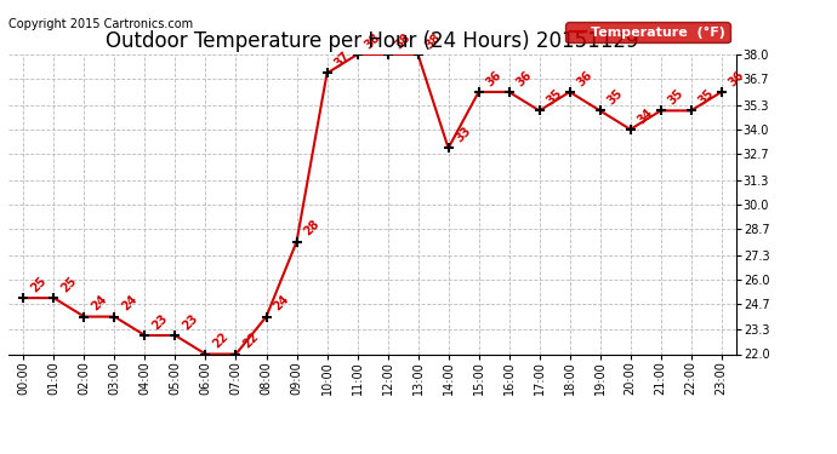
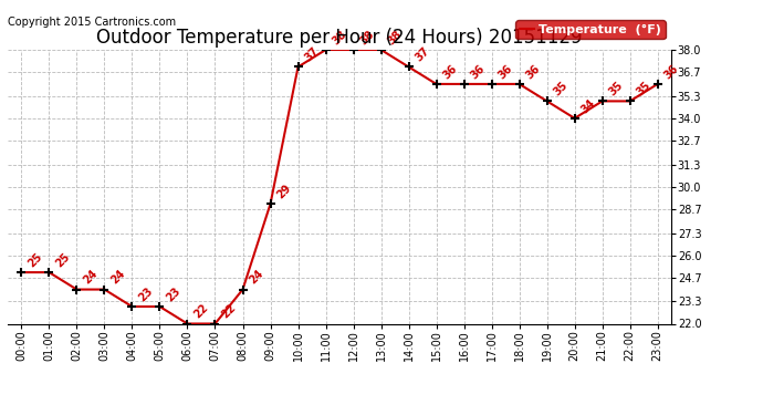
09:00: 28 -> 29
14:00: 33 -> 37
17:00: 35 -> 36
